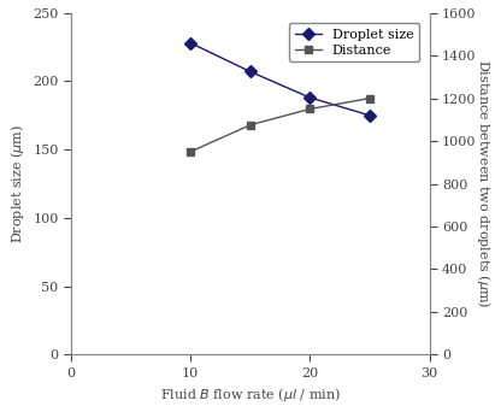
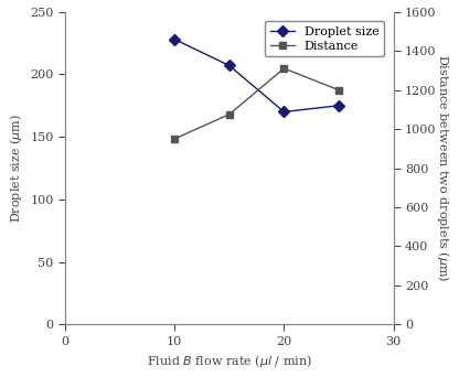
Droplet size/20: 188 -> 170
Distance/20: 1150 -> 1310
